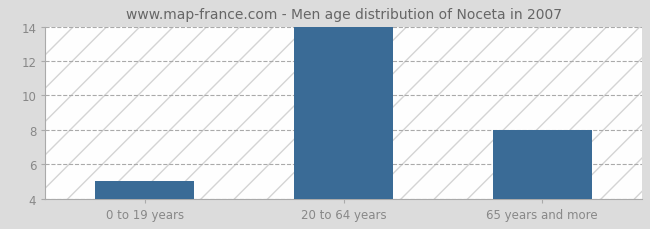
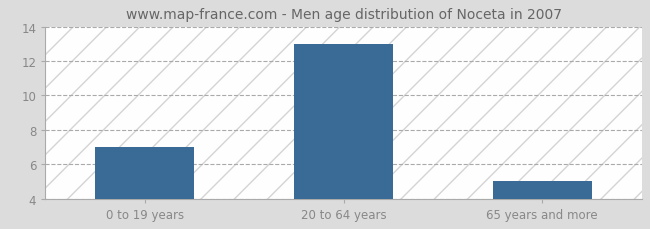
0 to 19 years: 5 -> 7
20 to 64 years: 14 -> 13
65 years and more: 8 -> 5
